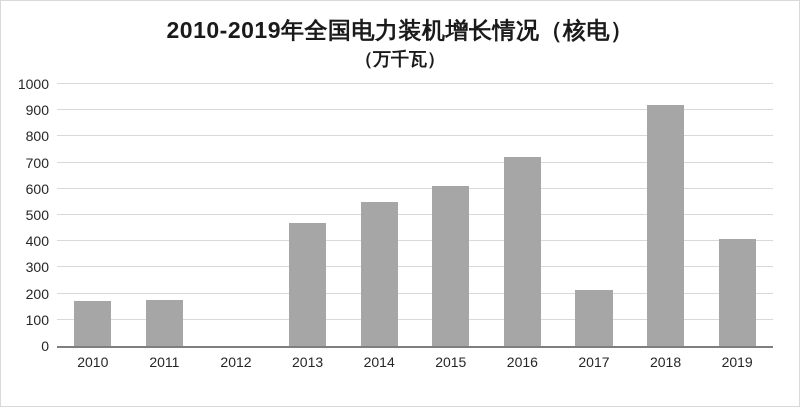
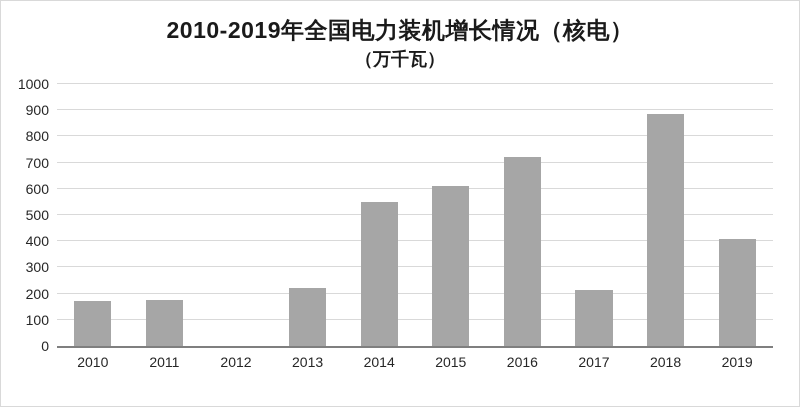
2013: 470 -> 220
2018: 920 -> 880
